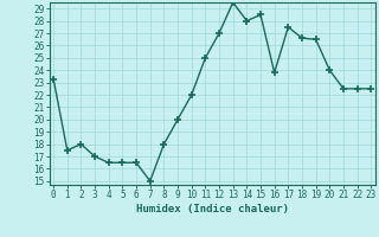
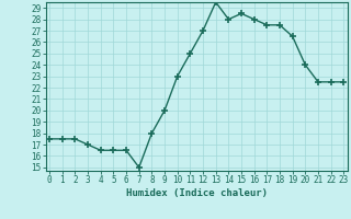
0: 23.3 -> 17.5
2: 18.0 -> 17.5
10: 22.0 -> 23.0
16: 23.8 -> 28.0
18: 26.6 -> 27.5
